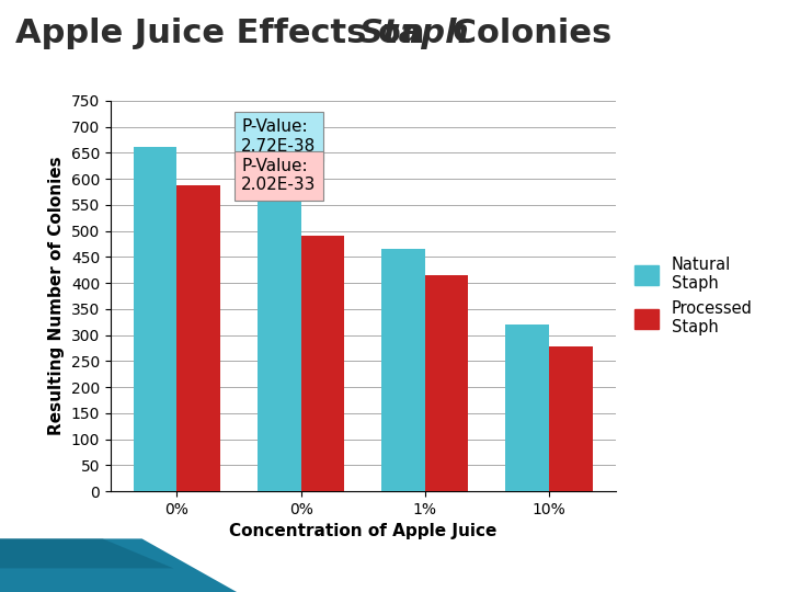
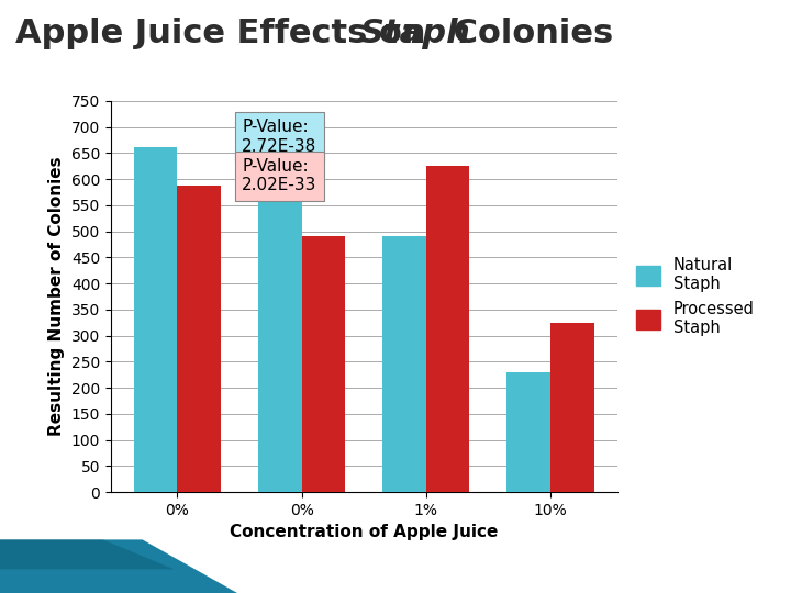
Natural Staph/1%: 466 -> 490
Processed Staph/1%: 415 -> 625
Natural Staph/10%: 320 -> 230
Processed Staph/10%: 279 -> 325
